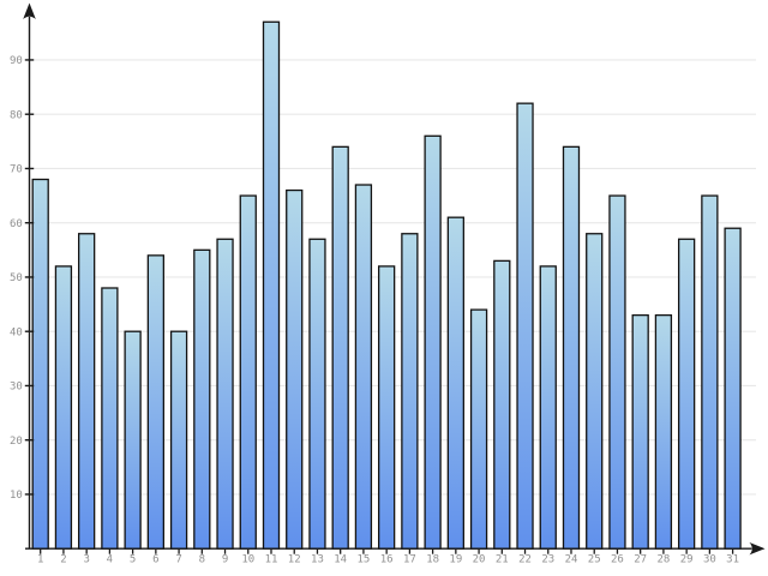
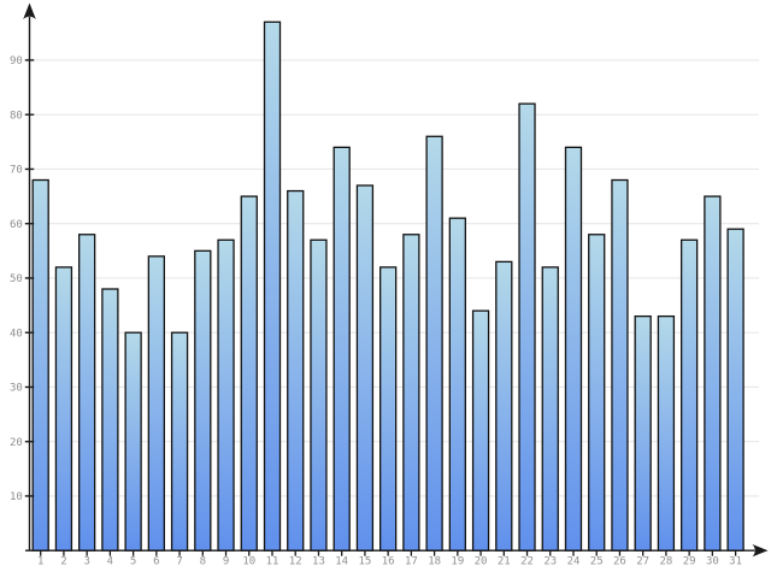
26: 65 -> 68
